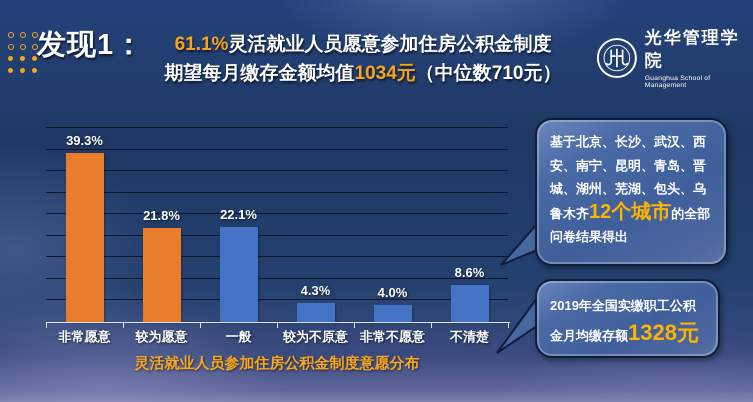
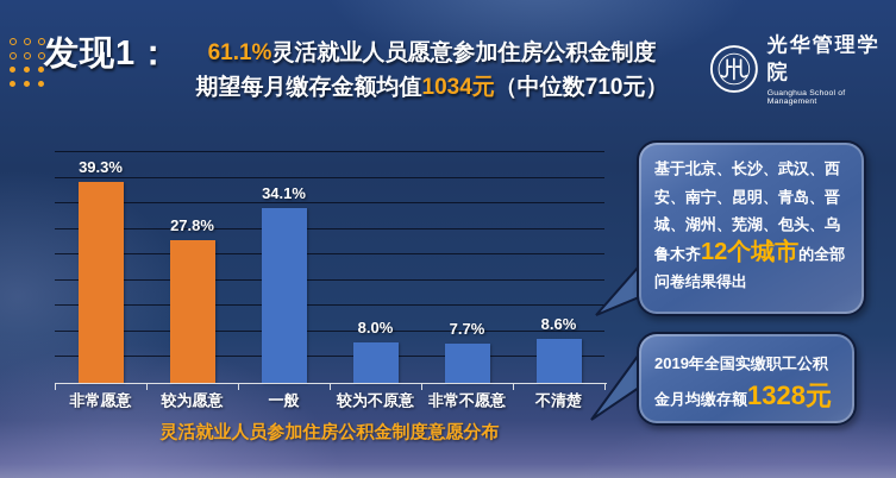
较为愿意: 21.8% -> 27.8%
一般: 22.1% -> 34.1%
较为不原意: 4.3% -> 8.0%
非常不愿意: 4.0% -> 7.7%
